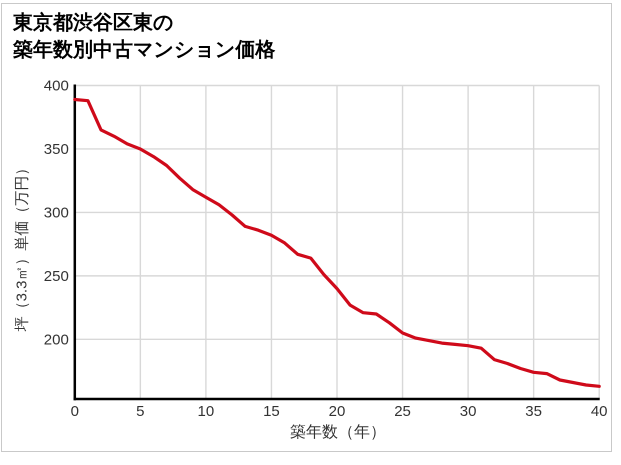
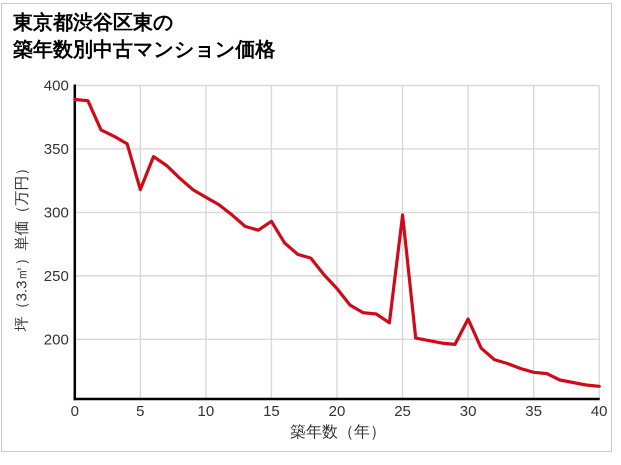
5: 350 -> 318
15: 282 -> 293
25: 205 -> 298
30: 195 -> 216
